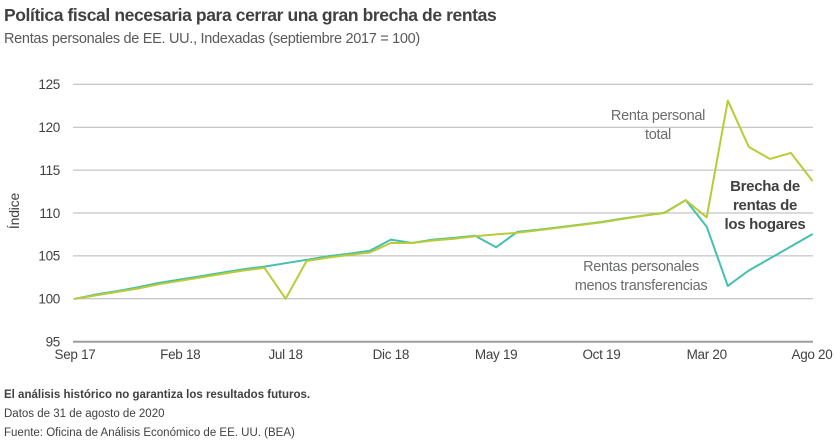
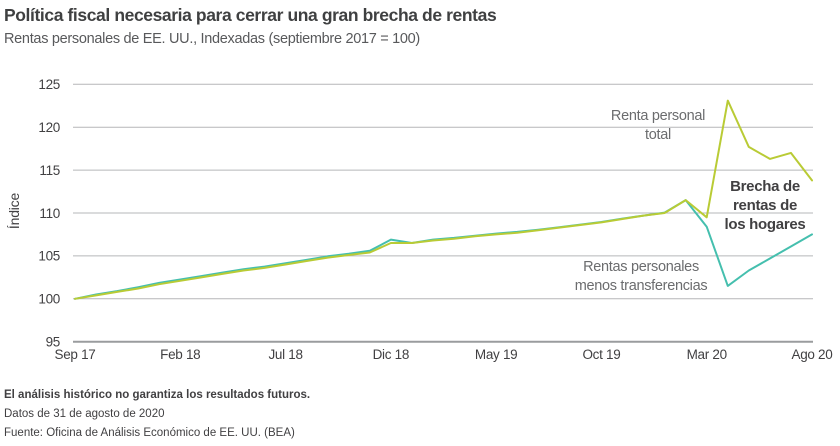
Renta personal total/Jul 18: 100 -> 104
Rentas personales menos transferencias/May 19: 106 -> 108
